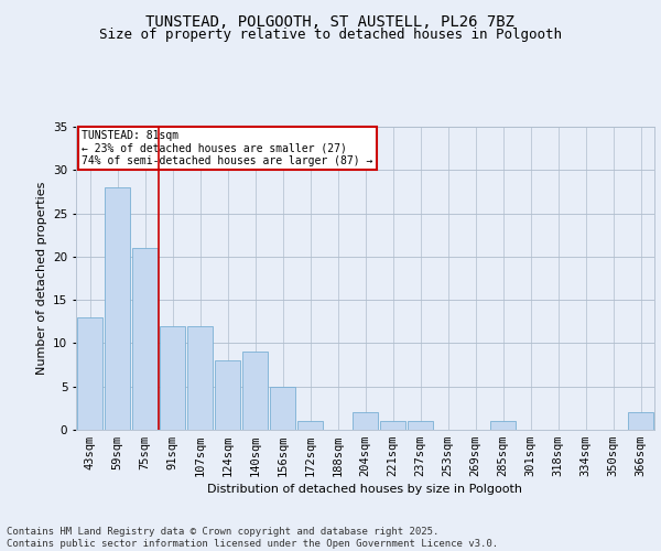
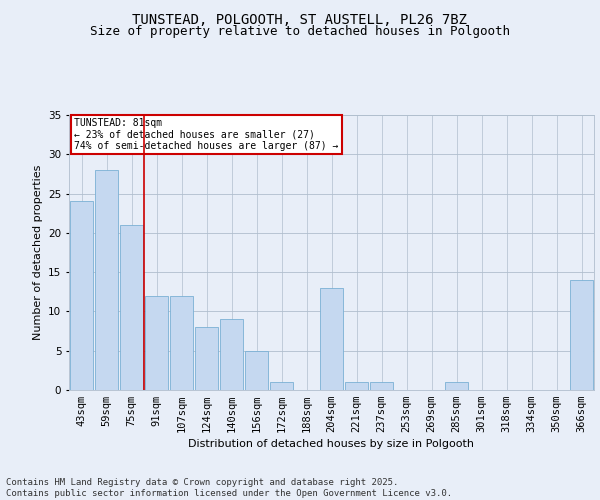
43sqm: 13 -> 24
204sqm: 2 -> 13
366sqm: 2 -> 14
